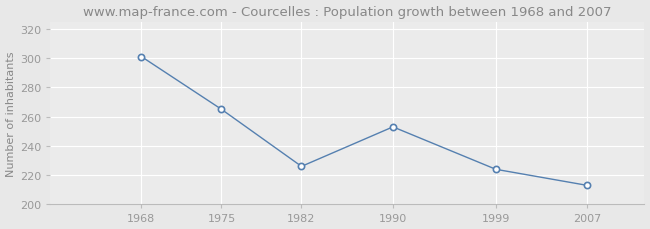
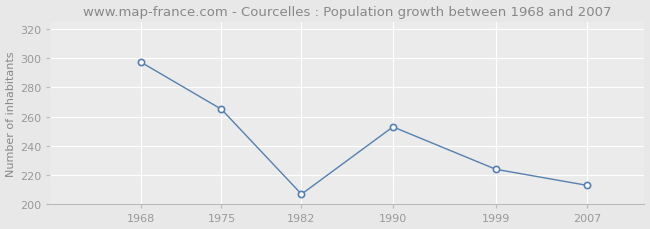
1968: 301 -> 297
1982: 226 -> 207
